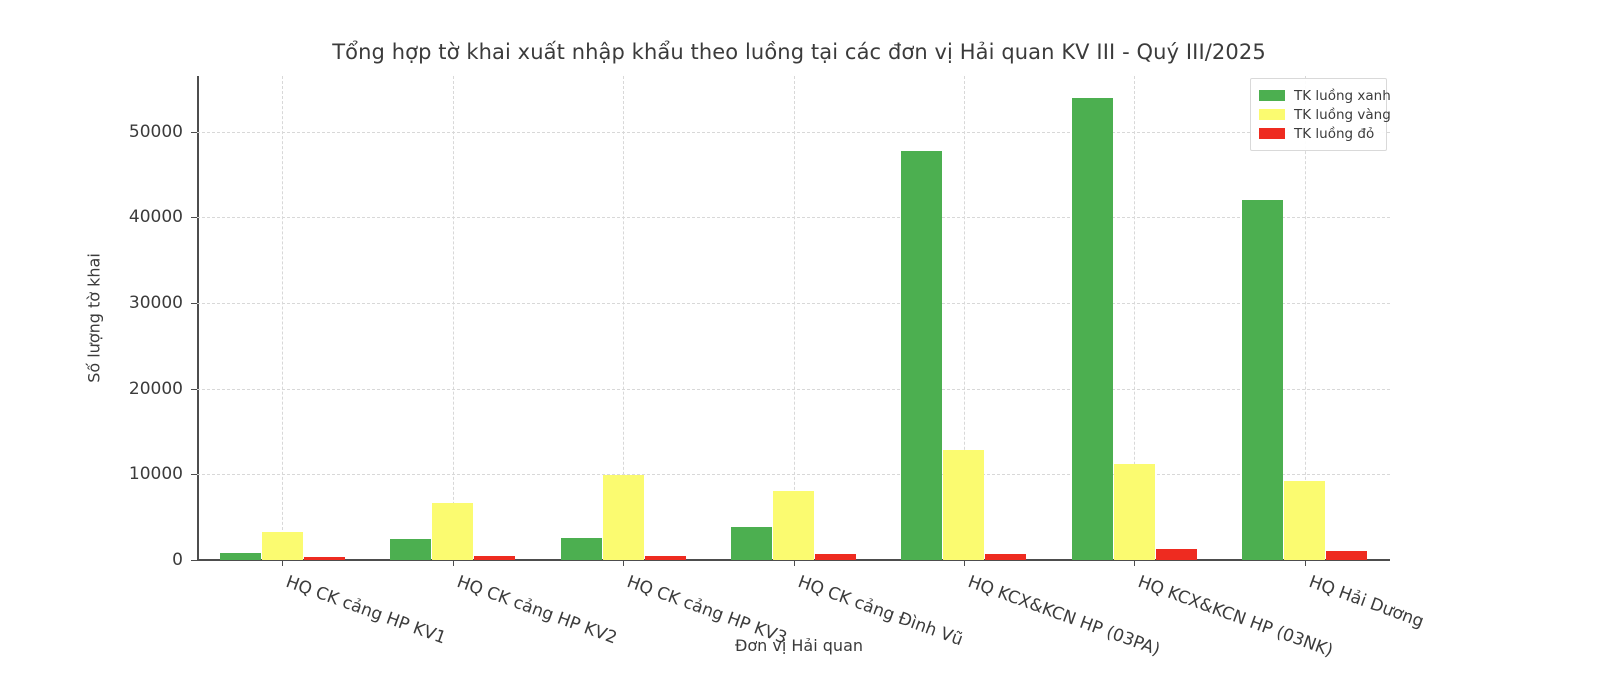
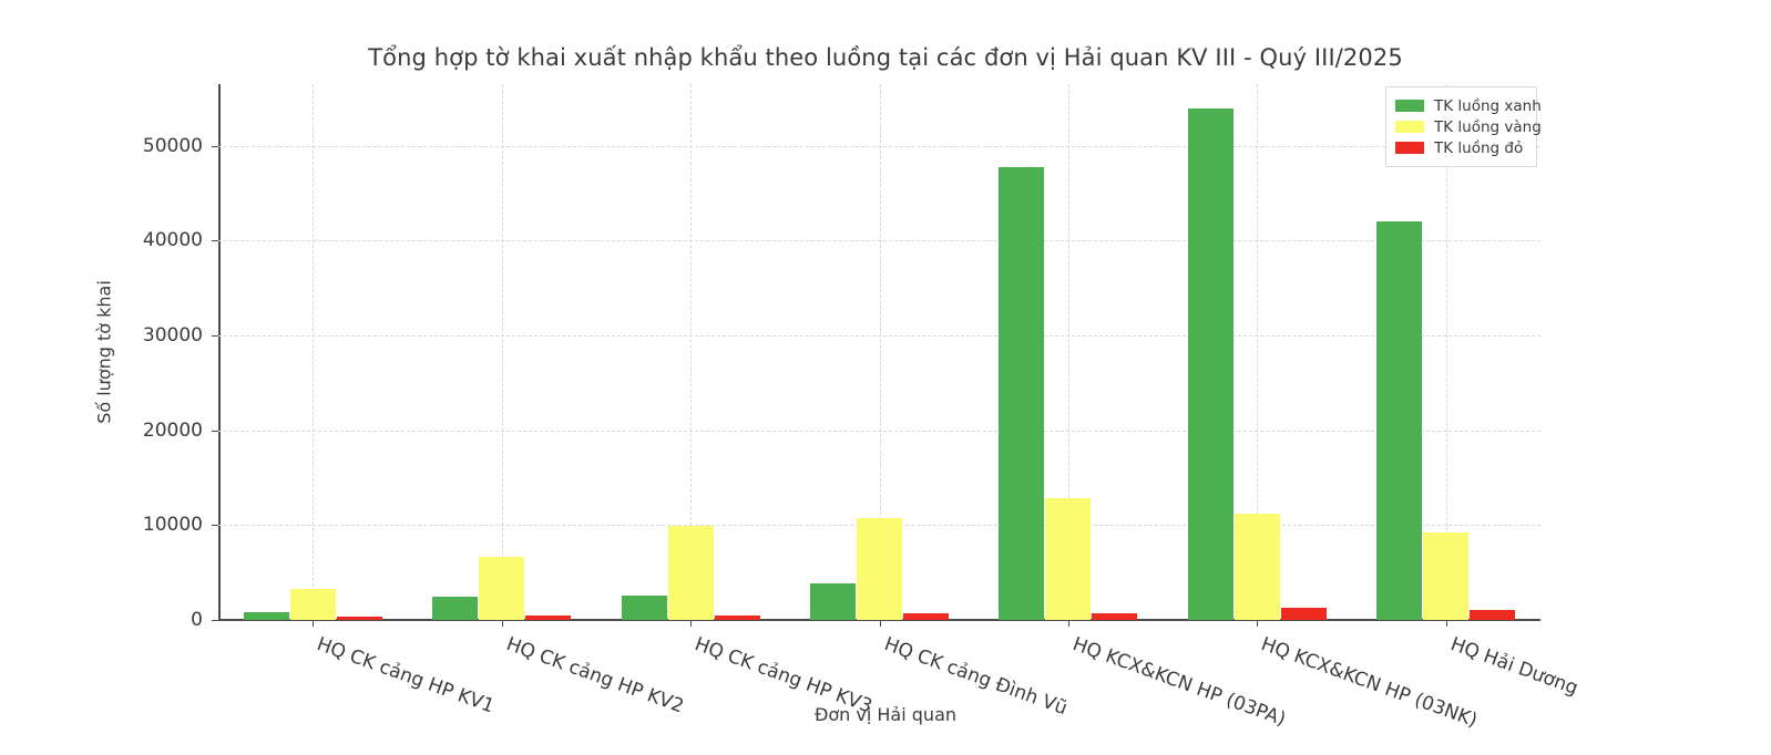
TK luồng vàng/HQ CK cảng Đình Vũ: 8000 -> 11000
